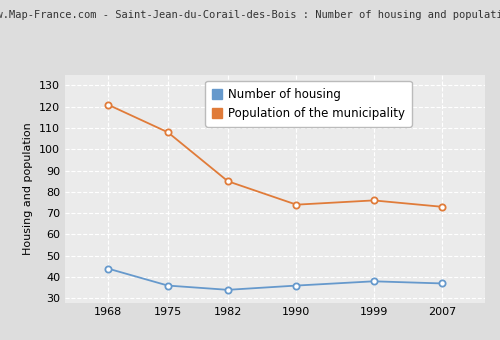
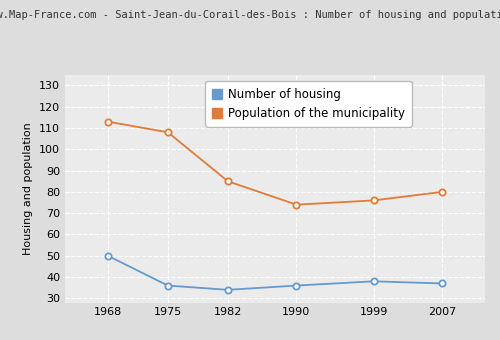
Number of housing/1968: 44 -> 50
Population of the municipality/1968: 121 -> 113
Population of the municipality/2007: 73 -> 80
